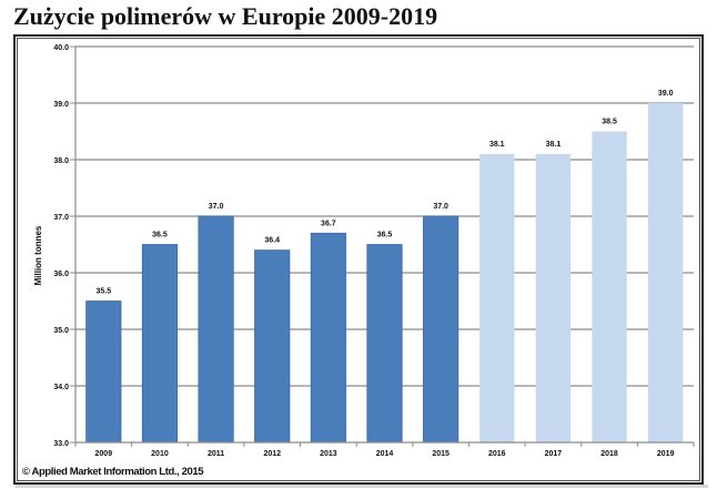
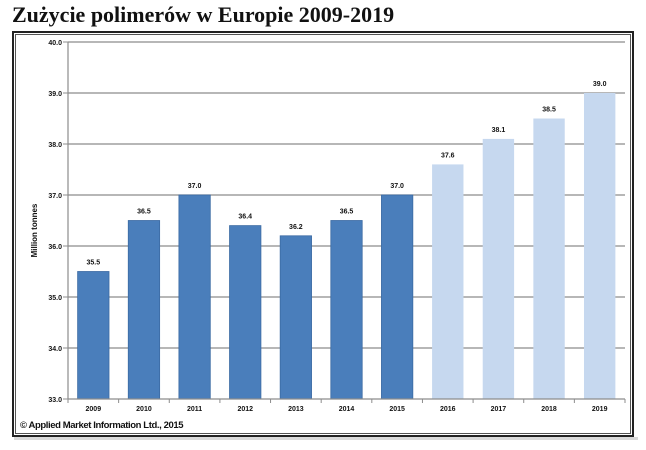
2013: 36.7 -> 36.2
2016: 38.1 -> 37.6
